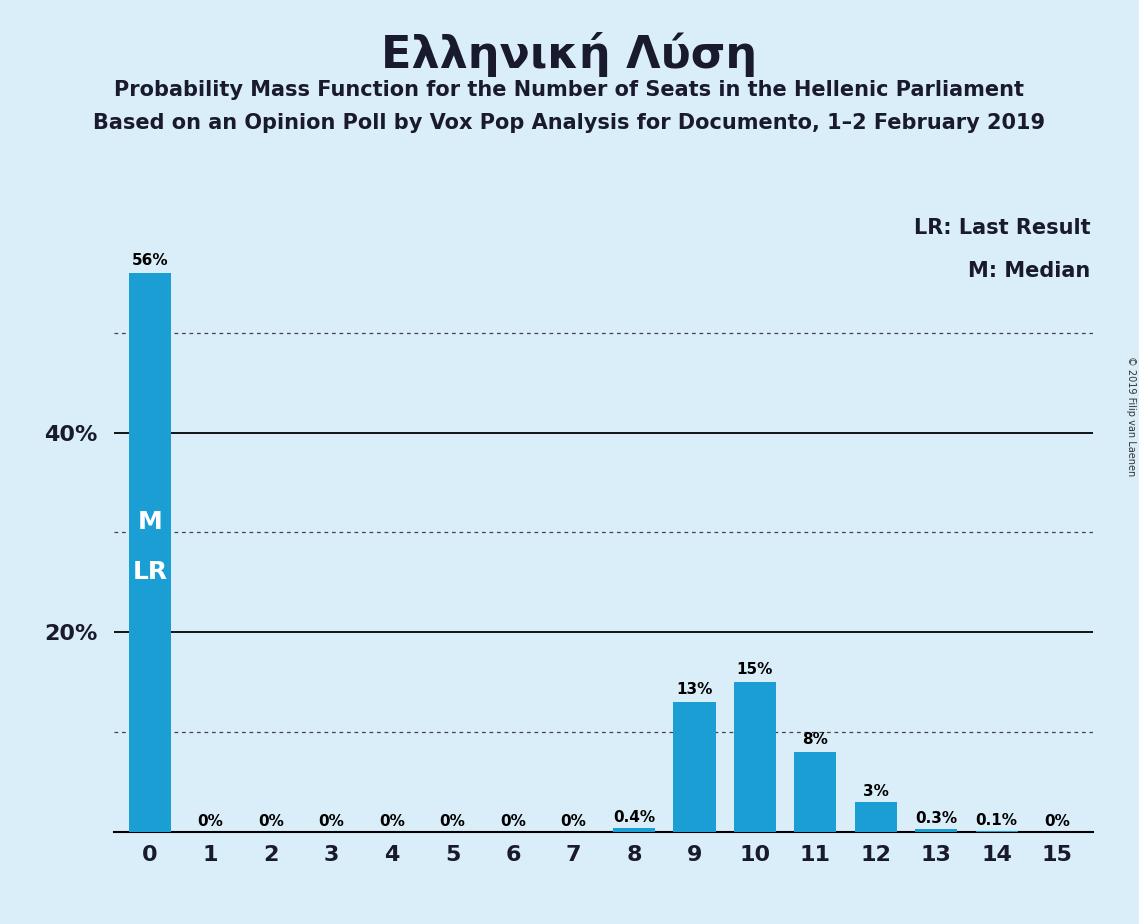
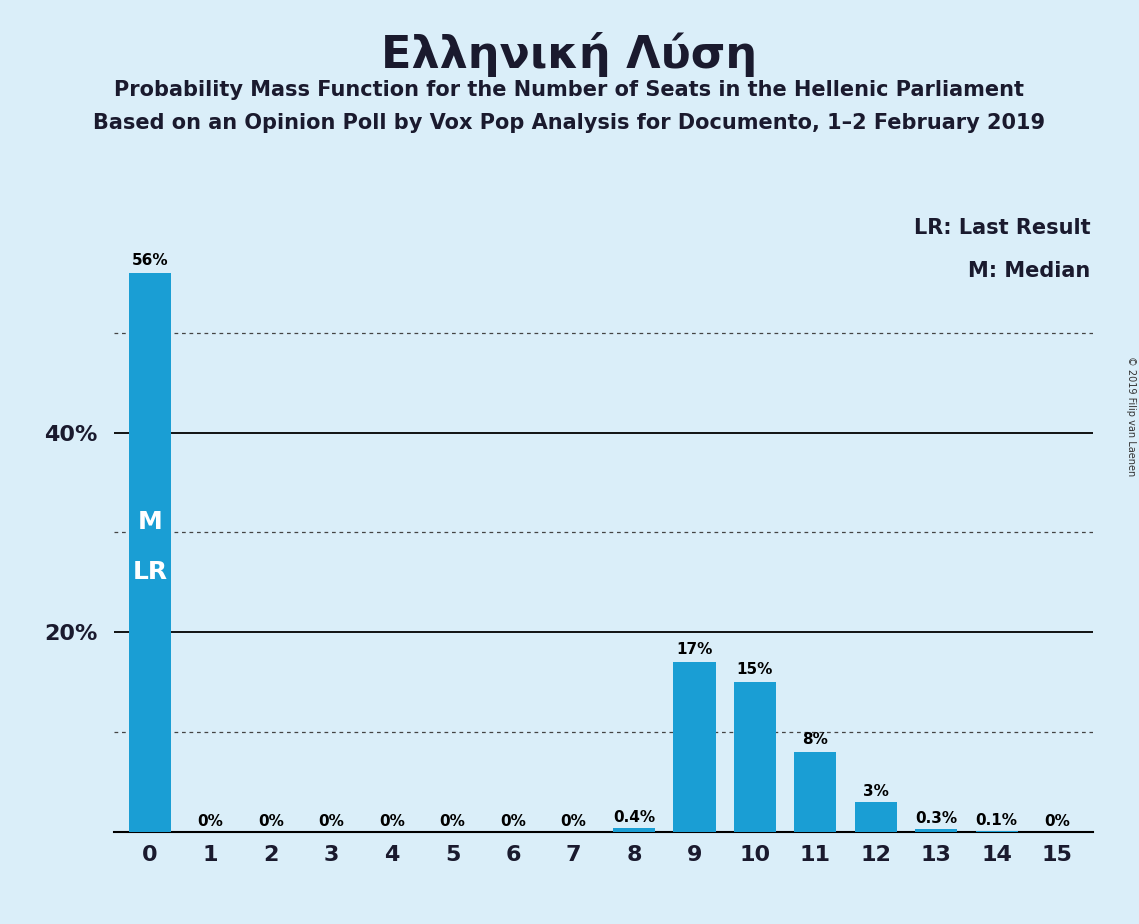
9: 13% -> 17%
